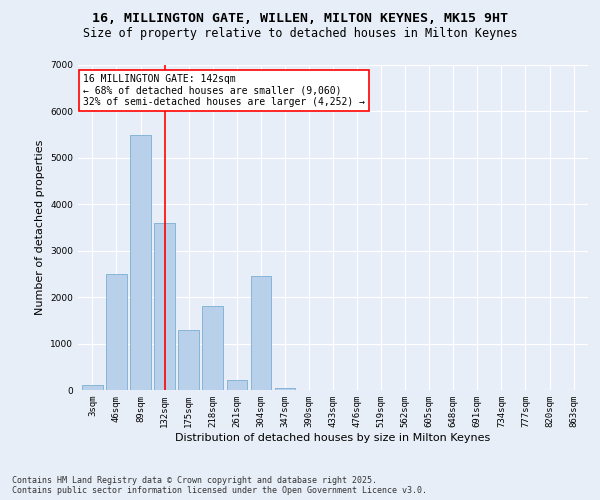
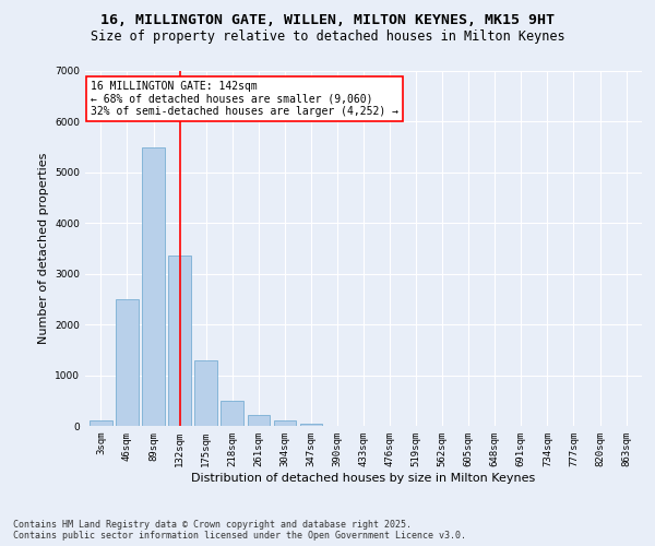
132sqm: 3600 -> 3350
218sqm: 1800 -> 500
304sqm: 2450 -> 100
